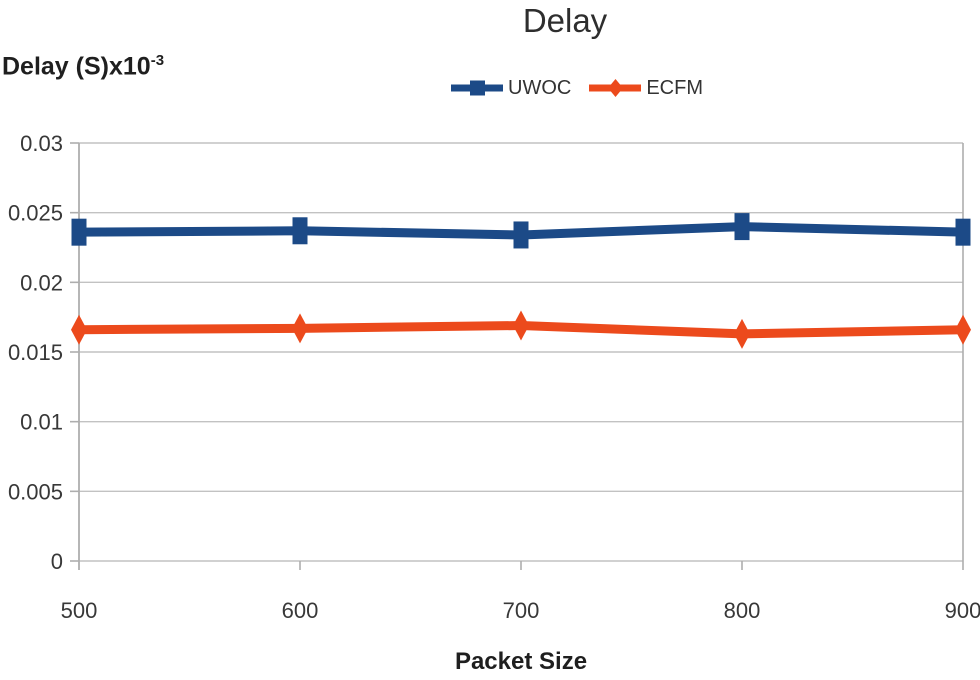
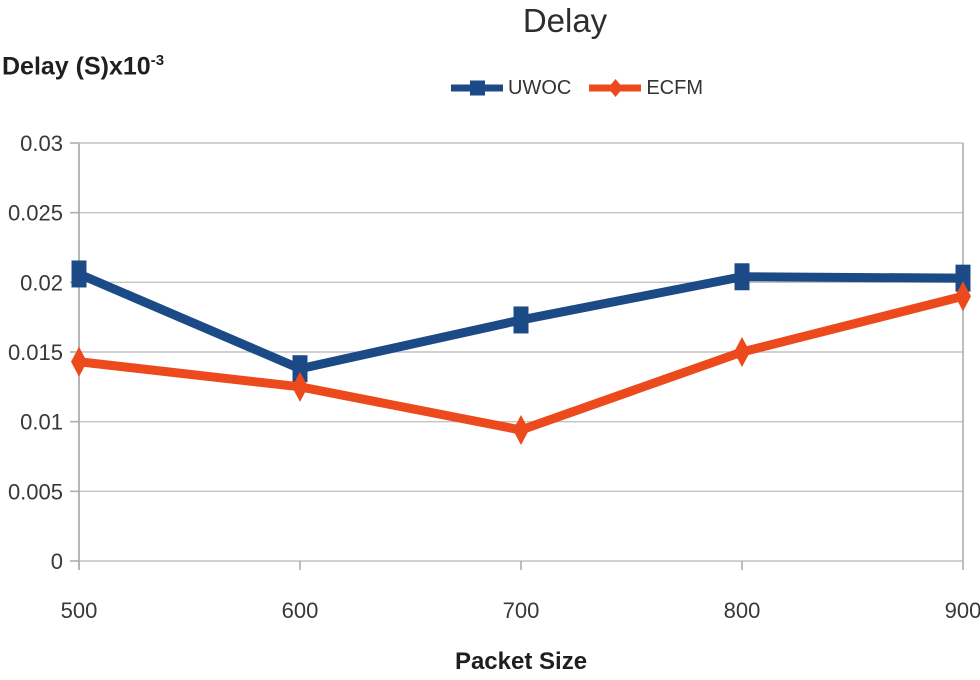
UWOC/500: 0.0236 -> 0.0206
ECFM/500: 0.0166 -> 0.0143
UWOC/600: 0.0237 -> 0.0138
ECFM/600: 0.0167 -> 0.0125
UWOC/700: 0.0234 -> 0.0173
ECFM/700: 0.0169 -> 0.0094
UWOC/800: 0.0240 -> 0.0204
ECFM/800: 0.0163 -> 0.0150
UWOC/900: 0.0236 -> 0.0203
ECFM/900: 0.0166 -> 0.0190
